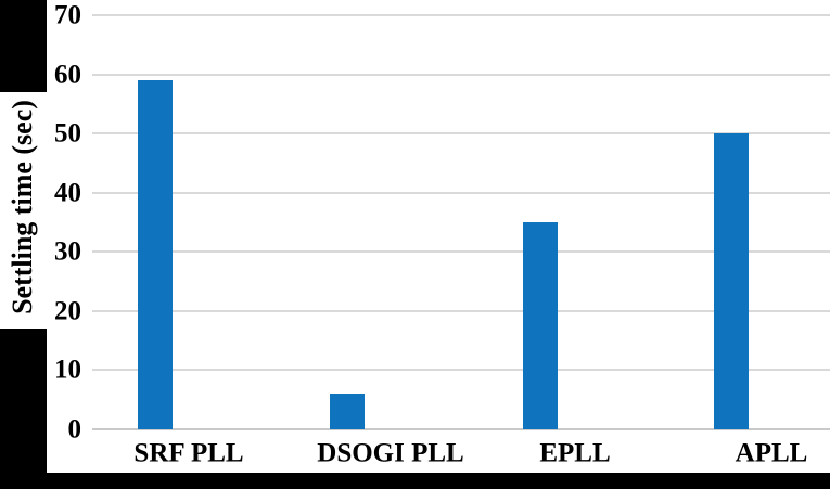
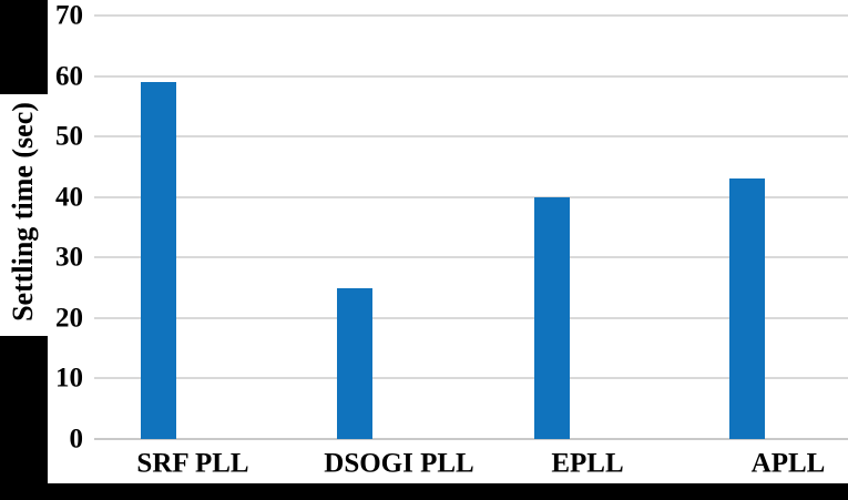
DSOGI PLL: 6 -> 25
EPLL: 35 -> 40
APLL: 50 -> 43
